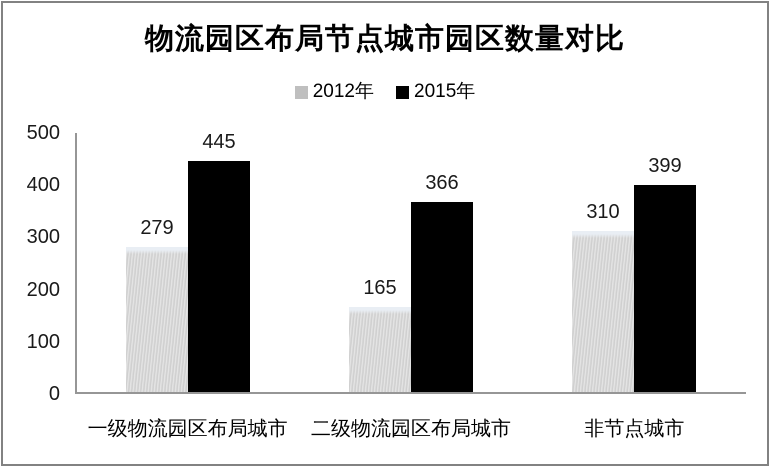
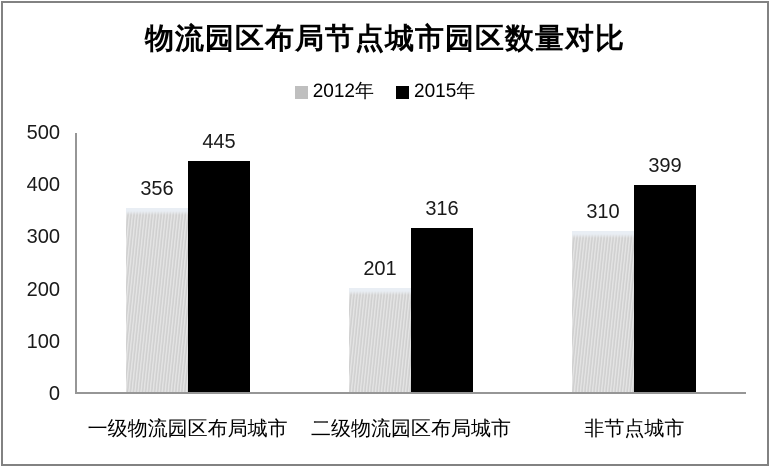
2012年/一级物流园区布局城市: 279 -> 356
2012年/二级物流园区布局城市: 165 -> 201
2015年/二级物流园区布局城市: 366 -> 316
